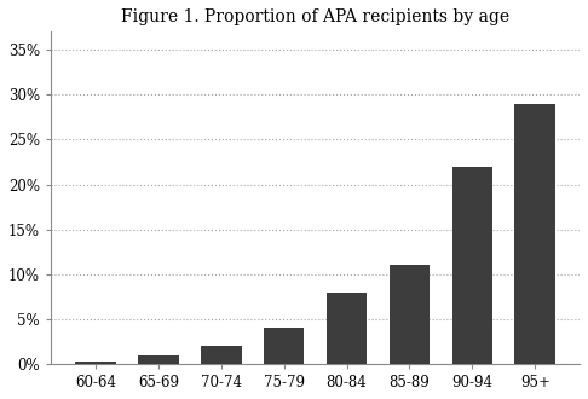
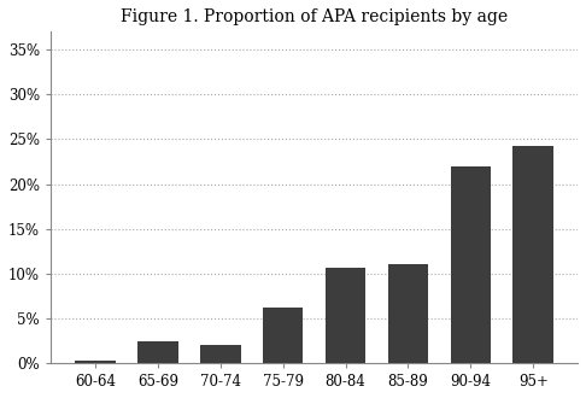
65-69: 1.0% -> 2.4%
75-79: 4.1% -> 6.2%
80-84: 7.9% -> 10.6%
95+: 29.0% -> 24.2%
